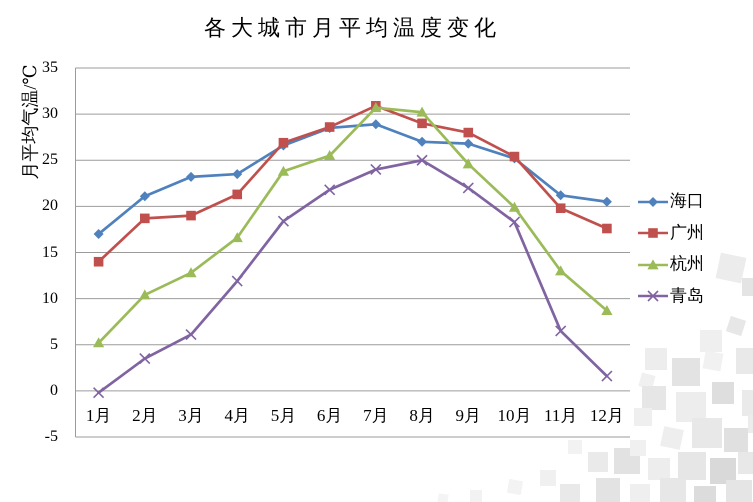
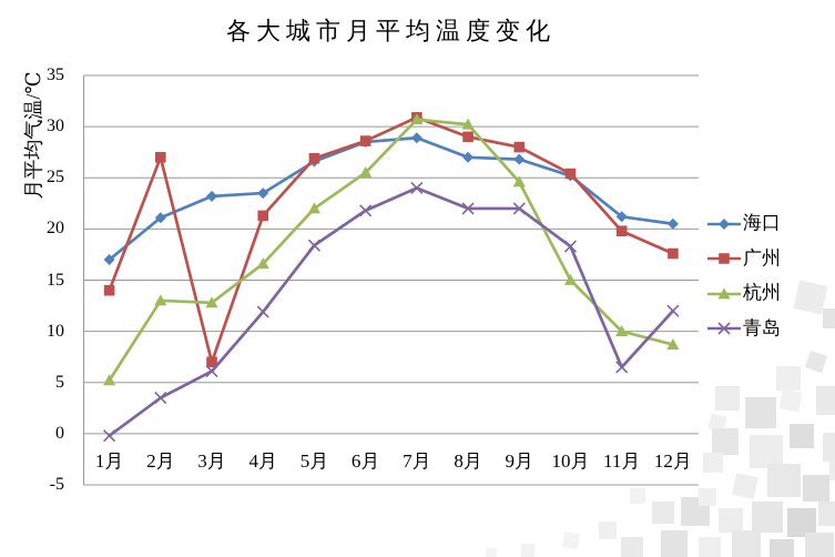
广州/2月: 19 -> 27
杭州/2月: 10 -> 13
广州/3月: 19 -> 7
杭州/5月: 24 -> 22
青岛/8月: 25 -> 22
杭州/10月: 20 -> 15
杭州/11月: 13 -> 10
青岛/12月: 2 -> 12
